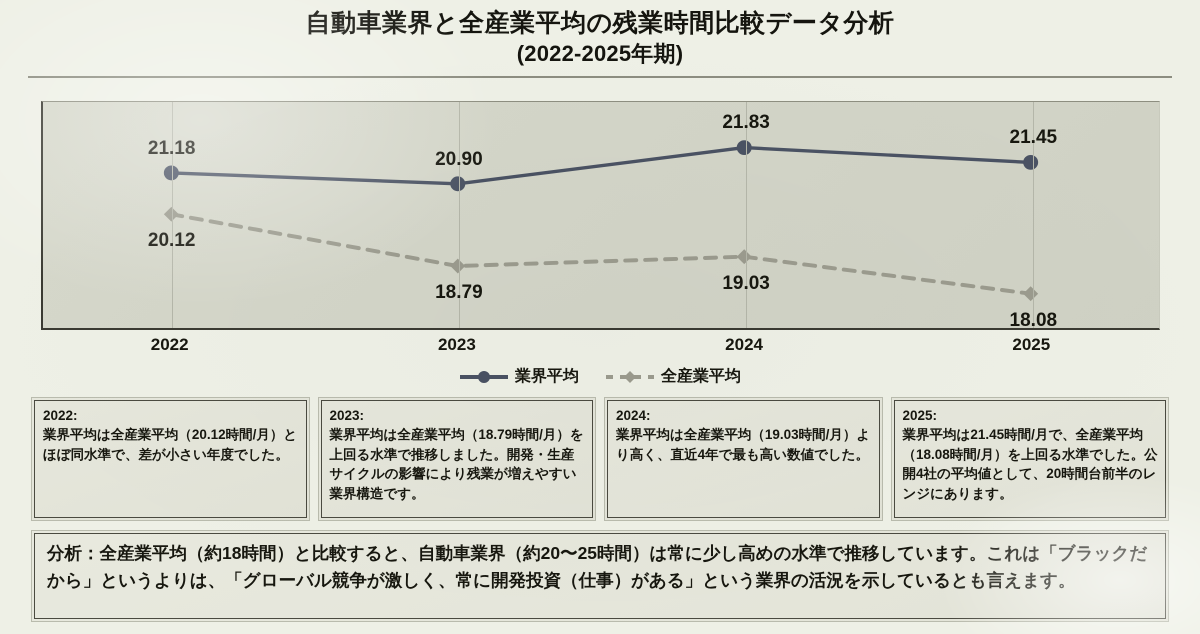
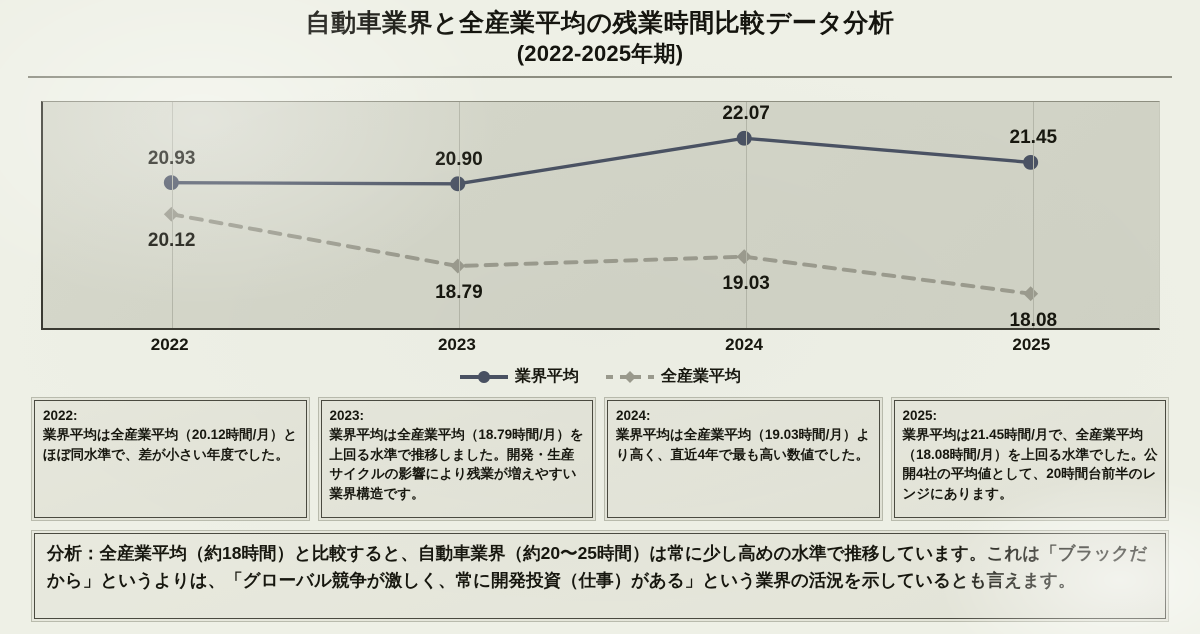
業界平均/2022: 21.18 -> 20.93
業界平均/2024: 21.83 -> 22.07
